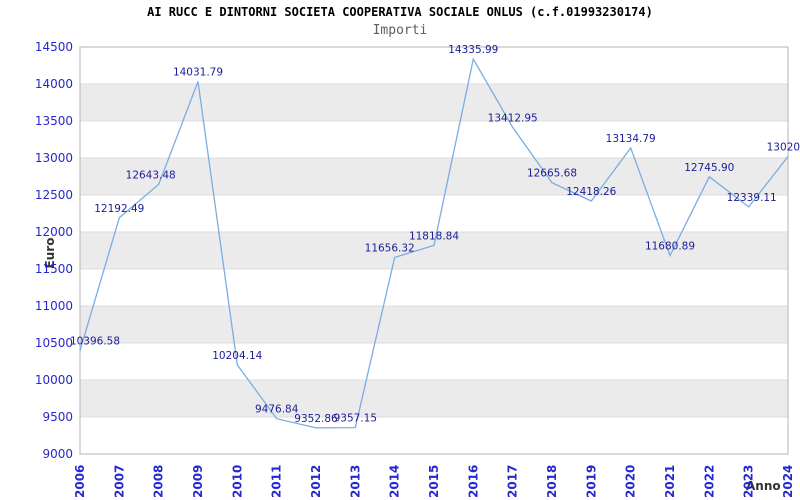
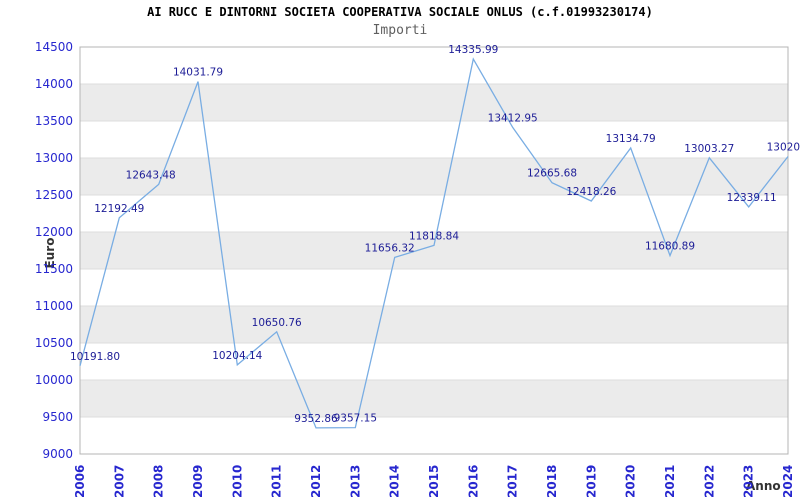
2006: 10396.58 -> 10191.80
2011: 9476.84 -> 10650.76
2022: 12745.90 -> 13003.27
